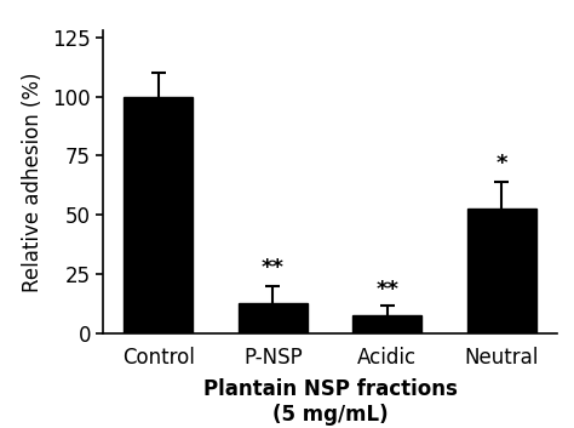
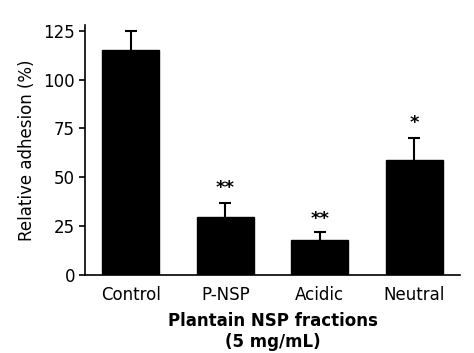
Control: 100 -> 115
P-NSP: 13 -> 30
Acidic: 8 -> 18
Neutral: 53 -> 59
